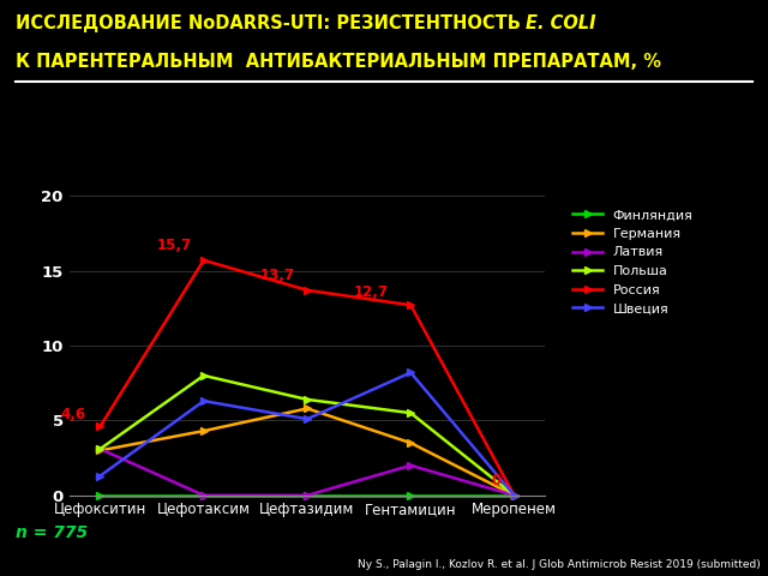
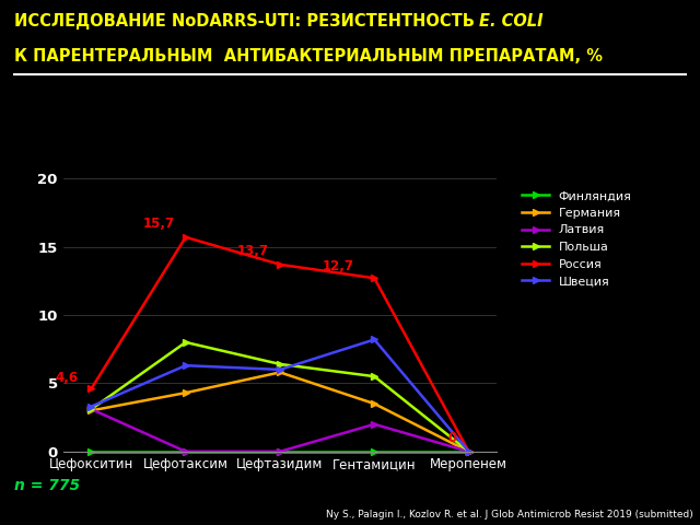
Швеция/Цефокситин: 1.3 -> 3.3
Швеция/Цефтазидим: 5.1 -> 6.0
